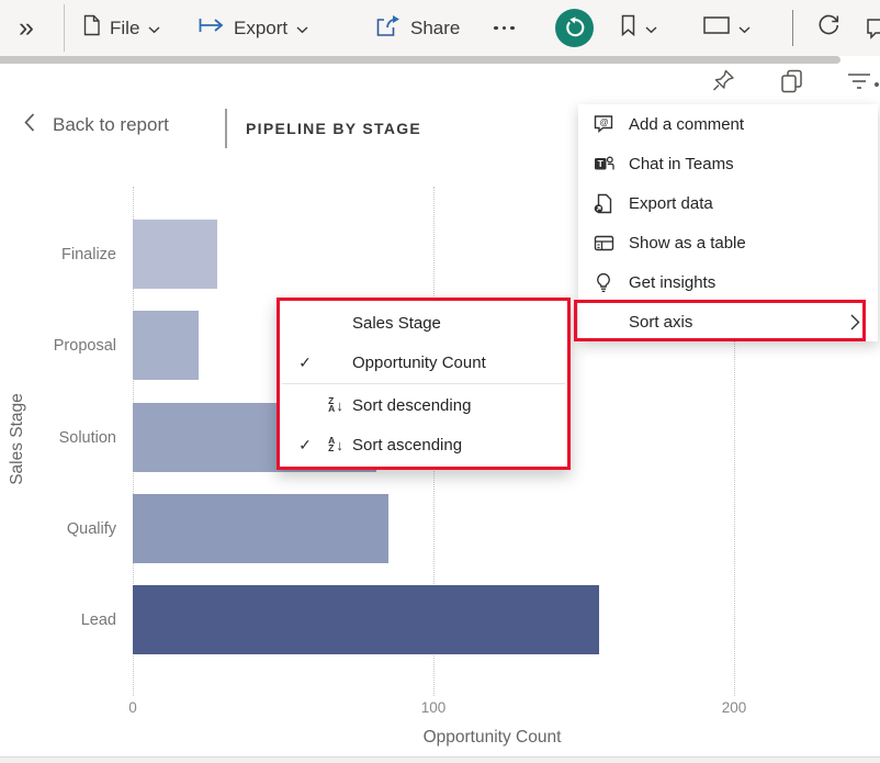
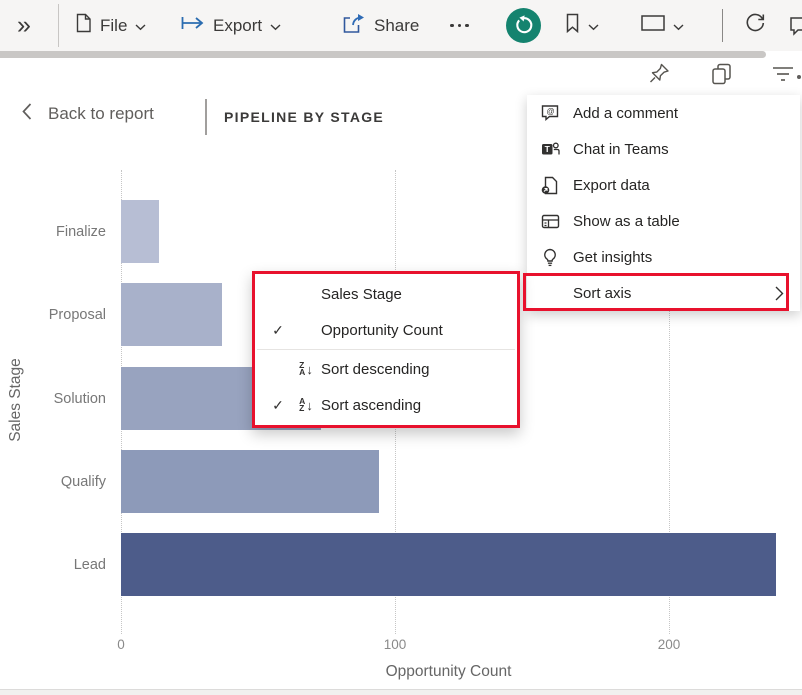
Finalize: 28 -> 14
Proposal: 22 -> 37
Solution: 81 -> 73
Qualify: 85 -> 94
Lead: 155 -> 239
